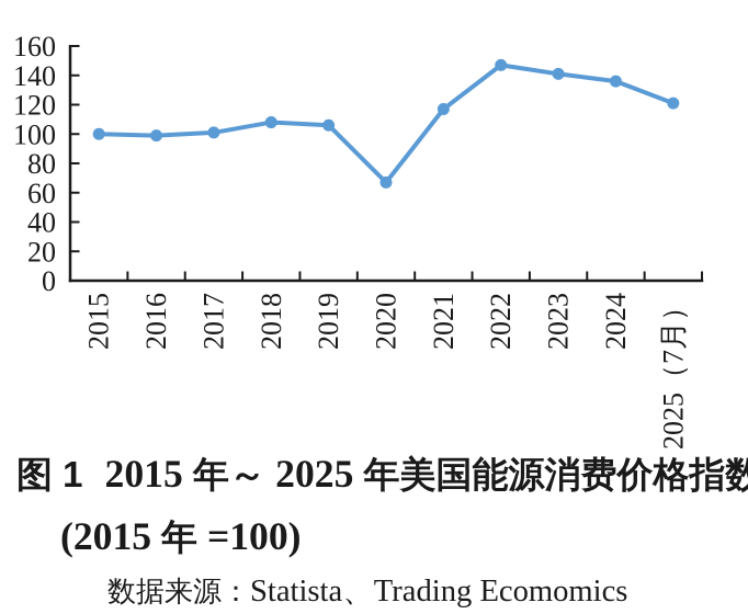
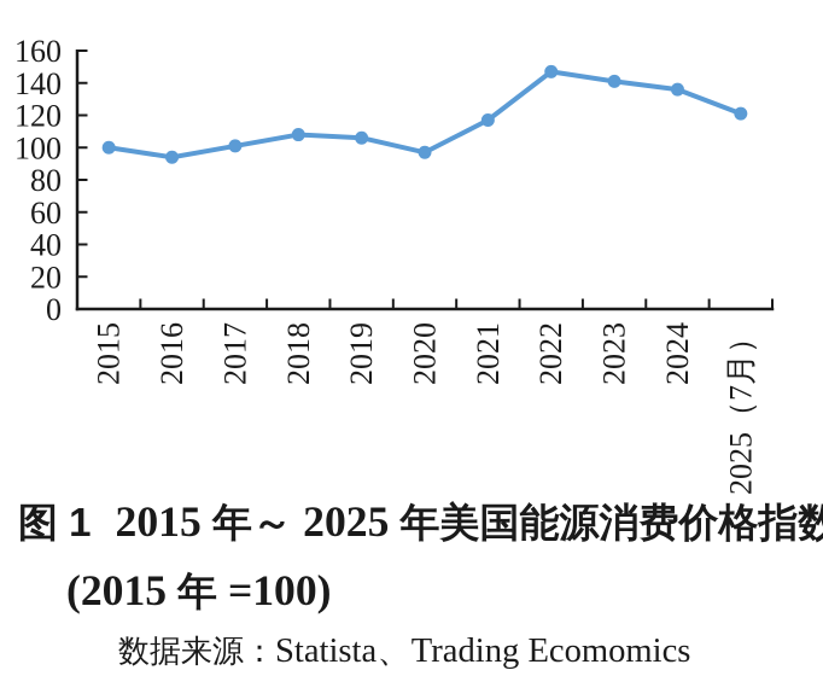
2016: 99 -> 94
2020: 67 -> 97
